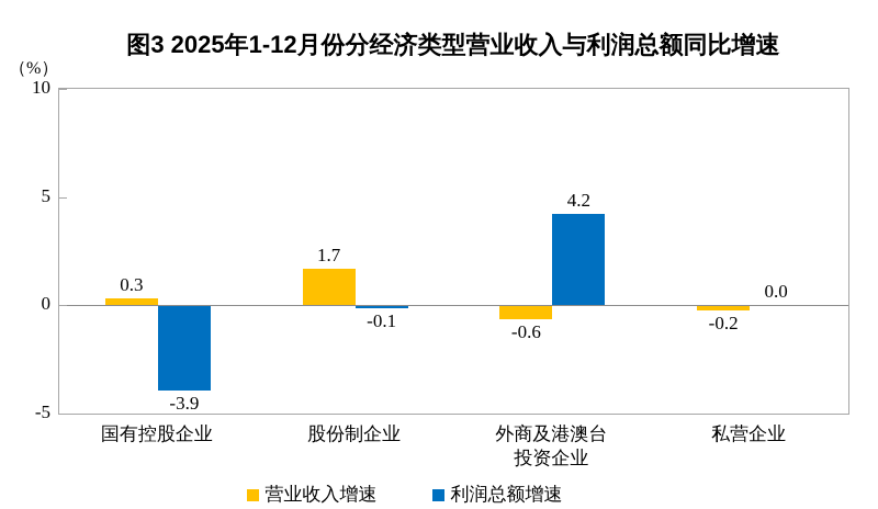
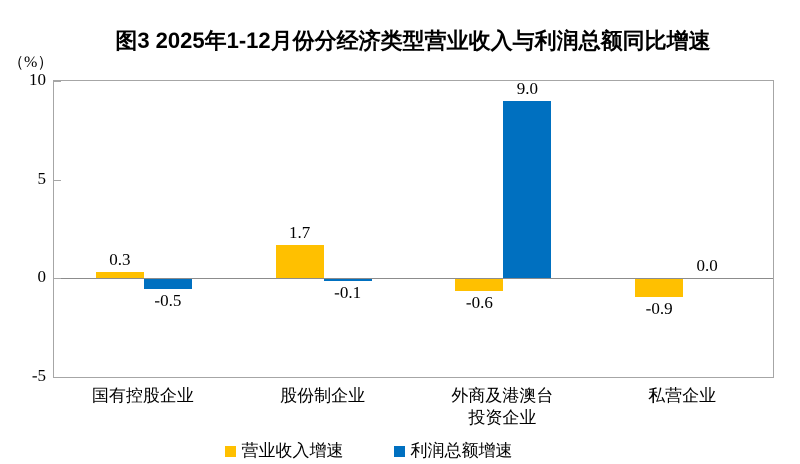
利润总额增速/国有控股企业: -3.9 -> -0.5
利润总额增速/外商及港澳台 投资企业: 4.2 -> 9.0
营业收入增速/私营企业: -0.2 -> -0.9
